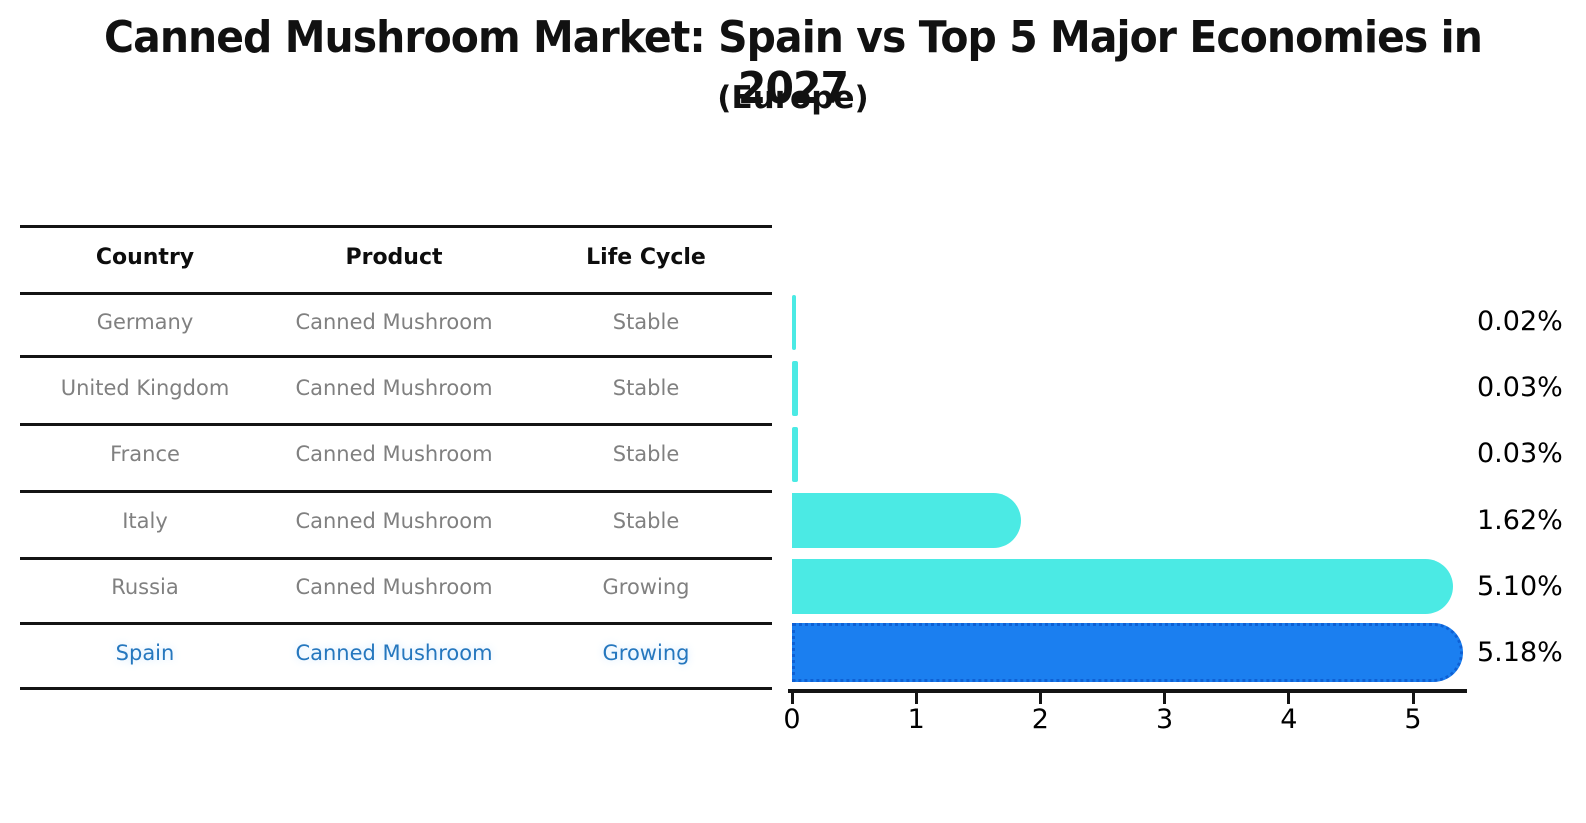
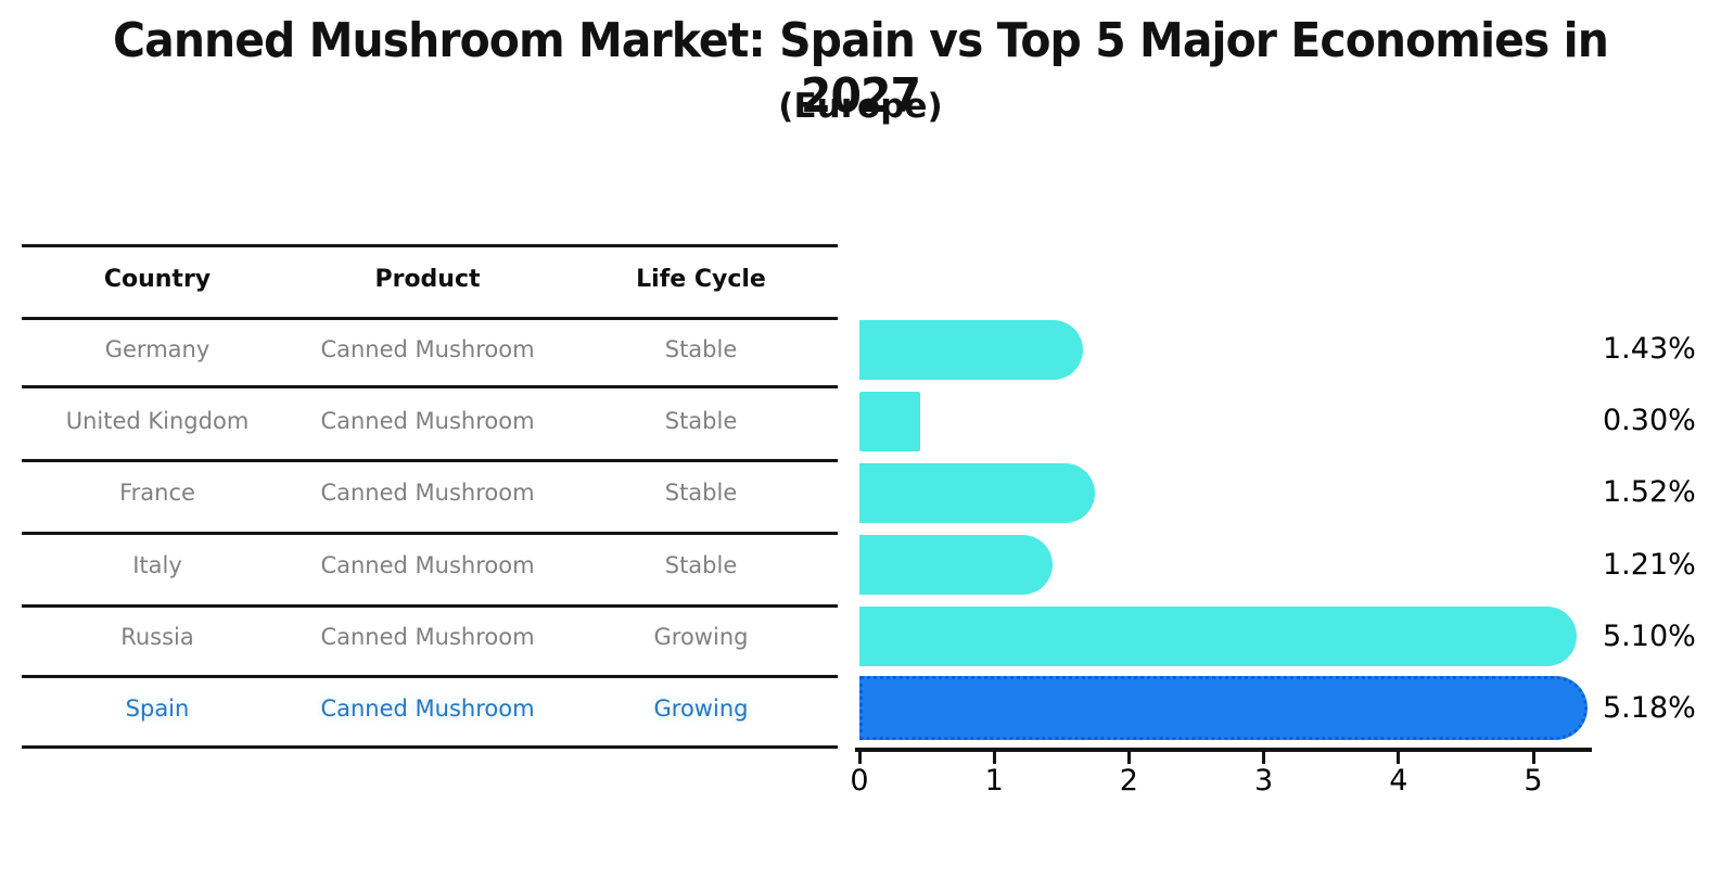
Germany: 0.02% -> 1.43%
United Kingdom: 0.03% -> 0.30%
France: 0.03% -> 1.52%
Italy: 1.62% -> 1.21%
